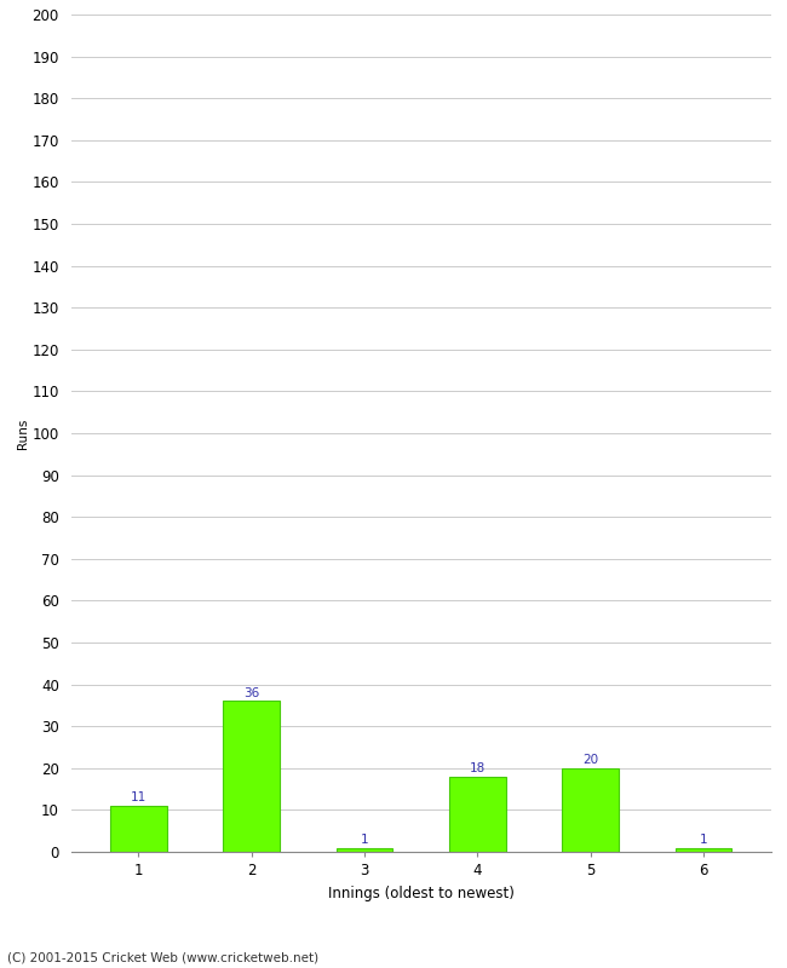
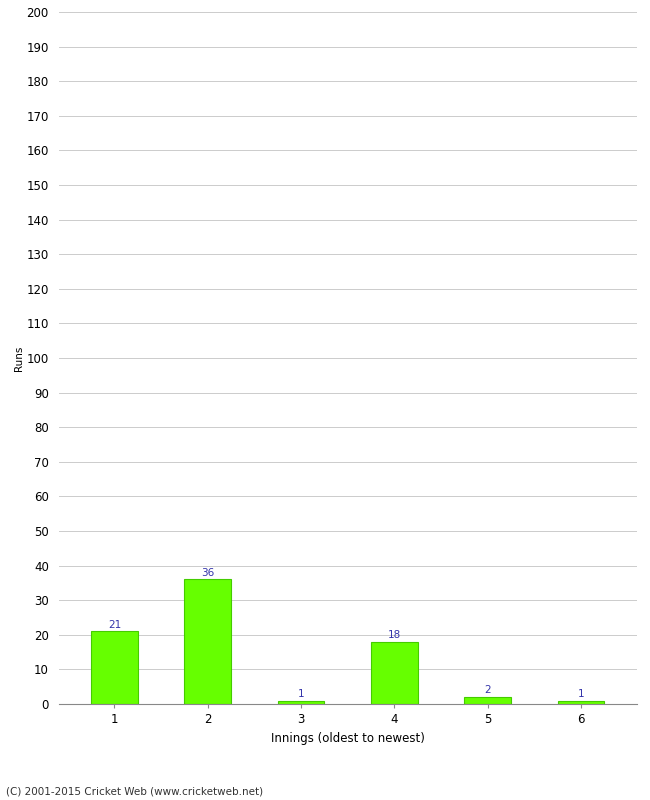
1: 11 -> 21
5: 20 -> 2
